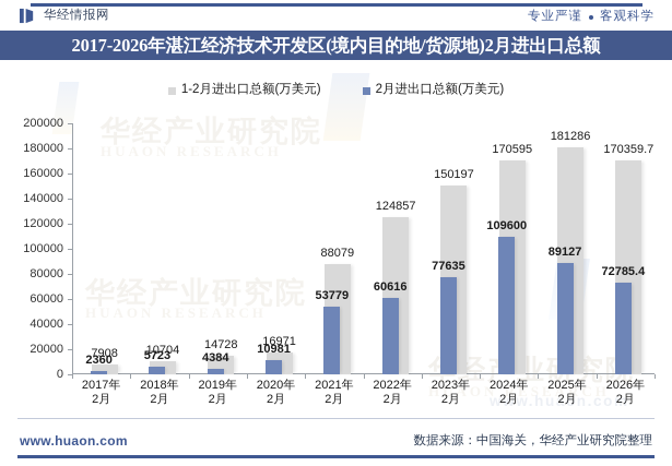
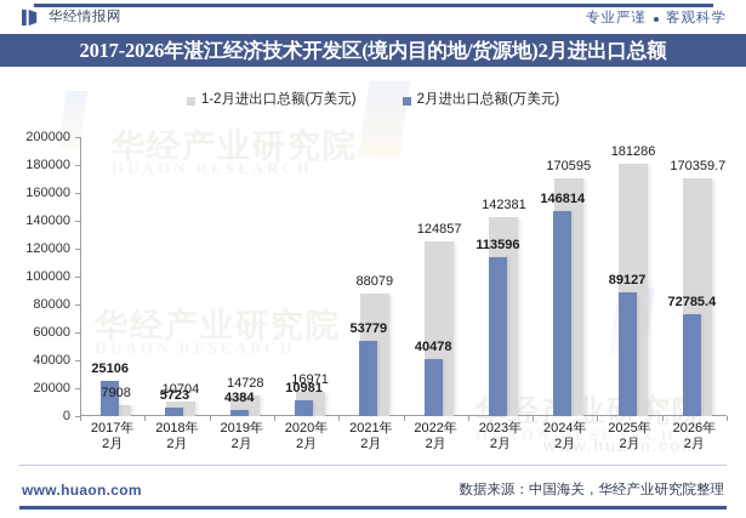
2月进出口总额(万美元)/2017年 2月: 2360 -> 25106
2月进出口总额(万美元)/2022年 2月: 60616 -> 40478
1-2月进出口总额(万美元)/2023年 2月: 150197 -> 142381
2月进出口总额(万美元)/2023年 2月: 77635 -> 113596
2月进出口总额(万美元)/2024年 2月: 109600 -> 146814
